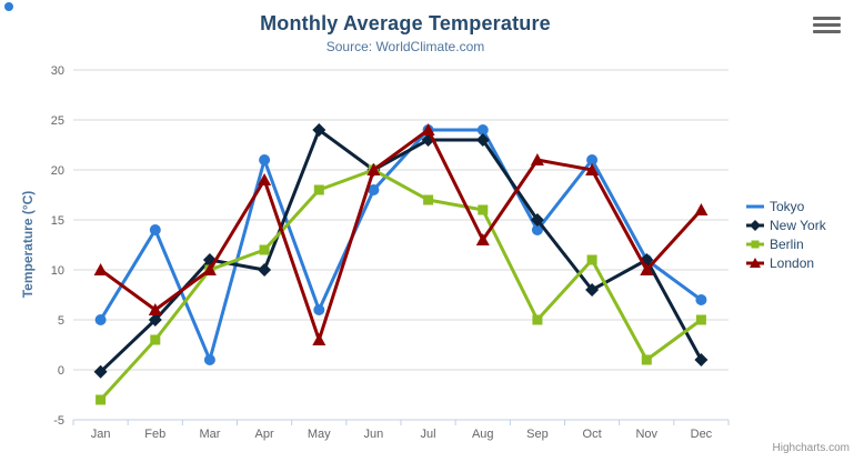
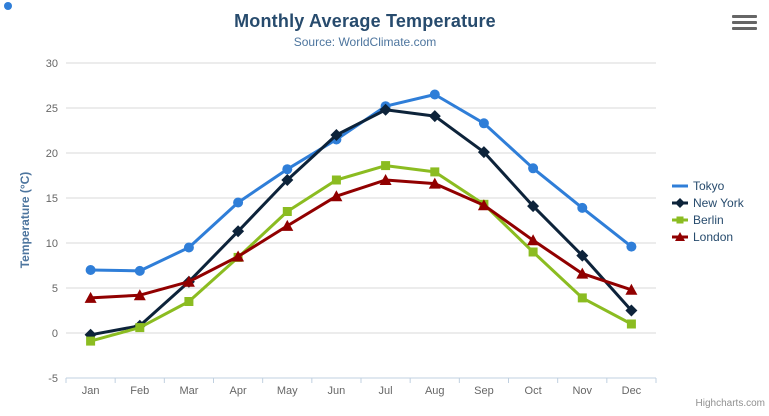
Tokyo/Jan: 5 -> 7
Berlin/Jan: -3 -> -1
London/Jan: 10 -> 4
Tokyo/Feb: 14 -> 7
New York/Feb: 5 -> 1
Berlin/Feb: 3 -> 1
London/Feb: 6 -> 4
Tokyo/Mar: 1 -> 10
New York/Mar: 11 -> 6
Berlin/Mar: 10 -> 4
London/Mar: 10 -> 6
Tokyo/Apr: 21 -> 14
New York/Apr: 10 -> 11
Berlin/Apr: 12 -> 8
London/Apr: 19 -> 8
Tokyo/May: 6 -> 18
New York/May: 24 -> 17
Berlin/May: 18 -> 14
London/May: 3 -> 12
Tokyo/Jun: 18 -> 22
New York/Jun: 20 -> 22
Berlin/Jun: 20 -> 17
London/Jun: 20 -> 15
Tokyo/Jul: 24 -> 25
New York/Jul: 23 -> 25
Berlin/Jul: 17 -> 19
London/Jul: 24 -> 17
Tokyo/Aug: 24 -> 26
New York/Aug: 23 -> 24
Berlin/Aug: 16 -> 18
London/Aug: 13 -> 17
Tokyo/Sep: 14 -> 23
New York/Sep: 15 -> 20
Berlin/Sep: 5 -> 14
London/Sep: 21 -> 14
Tokyo/Oct: 21 -> 18
New York/Oct: 8 -> 14
Berlin/Oct: 11 -> 9
London/Oct: 20 -> 10
Tokyo/Nov: 11 -> 14
New York/Nov: 11 -> 9
Berlin/Nov: 1 -> 4
London/Nov: 10 -> 7
Tokyo/Dec: 7 -> 10
New York/Dec: 1 -> 2
Berlin/Dec: 5 -> 1
London/Dec: 16 -> 5
